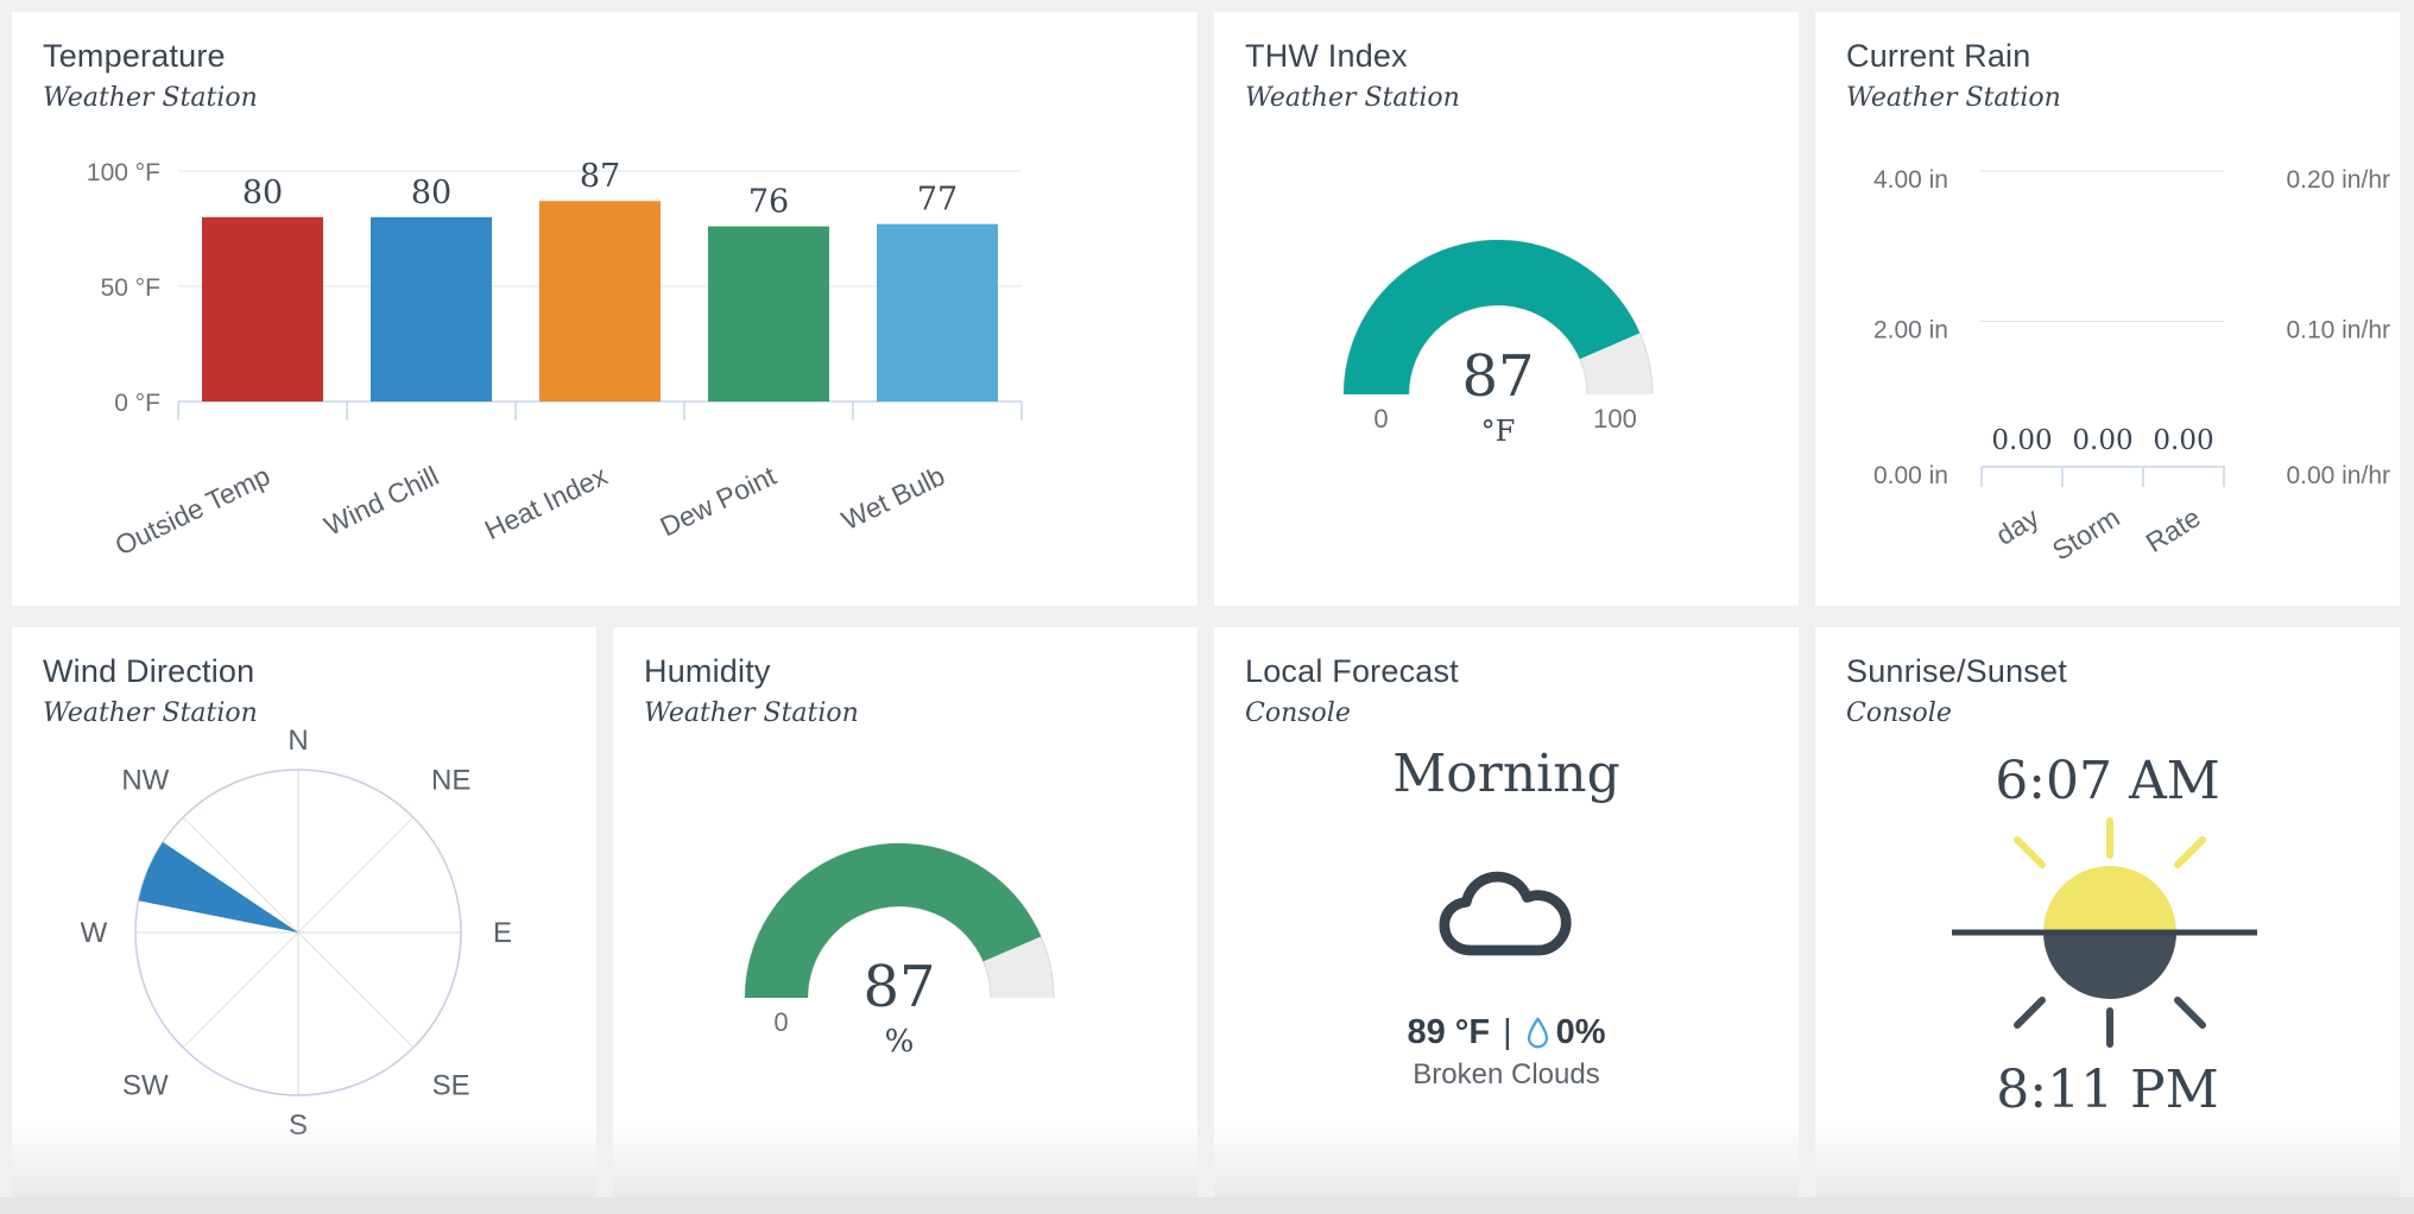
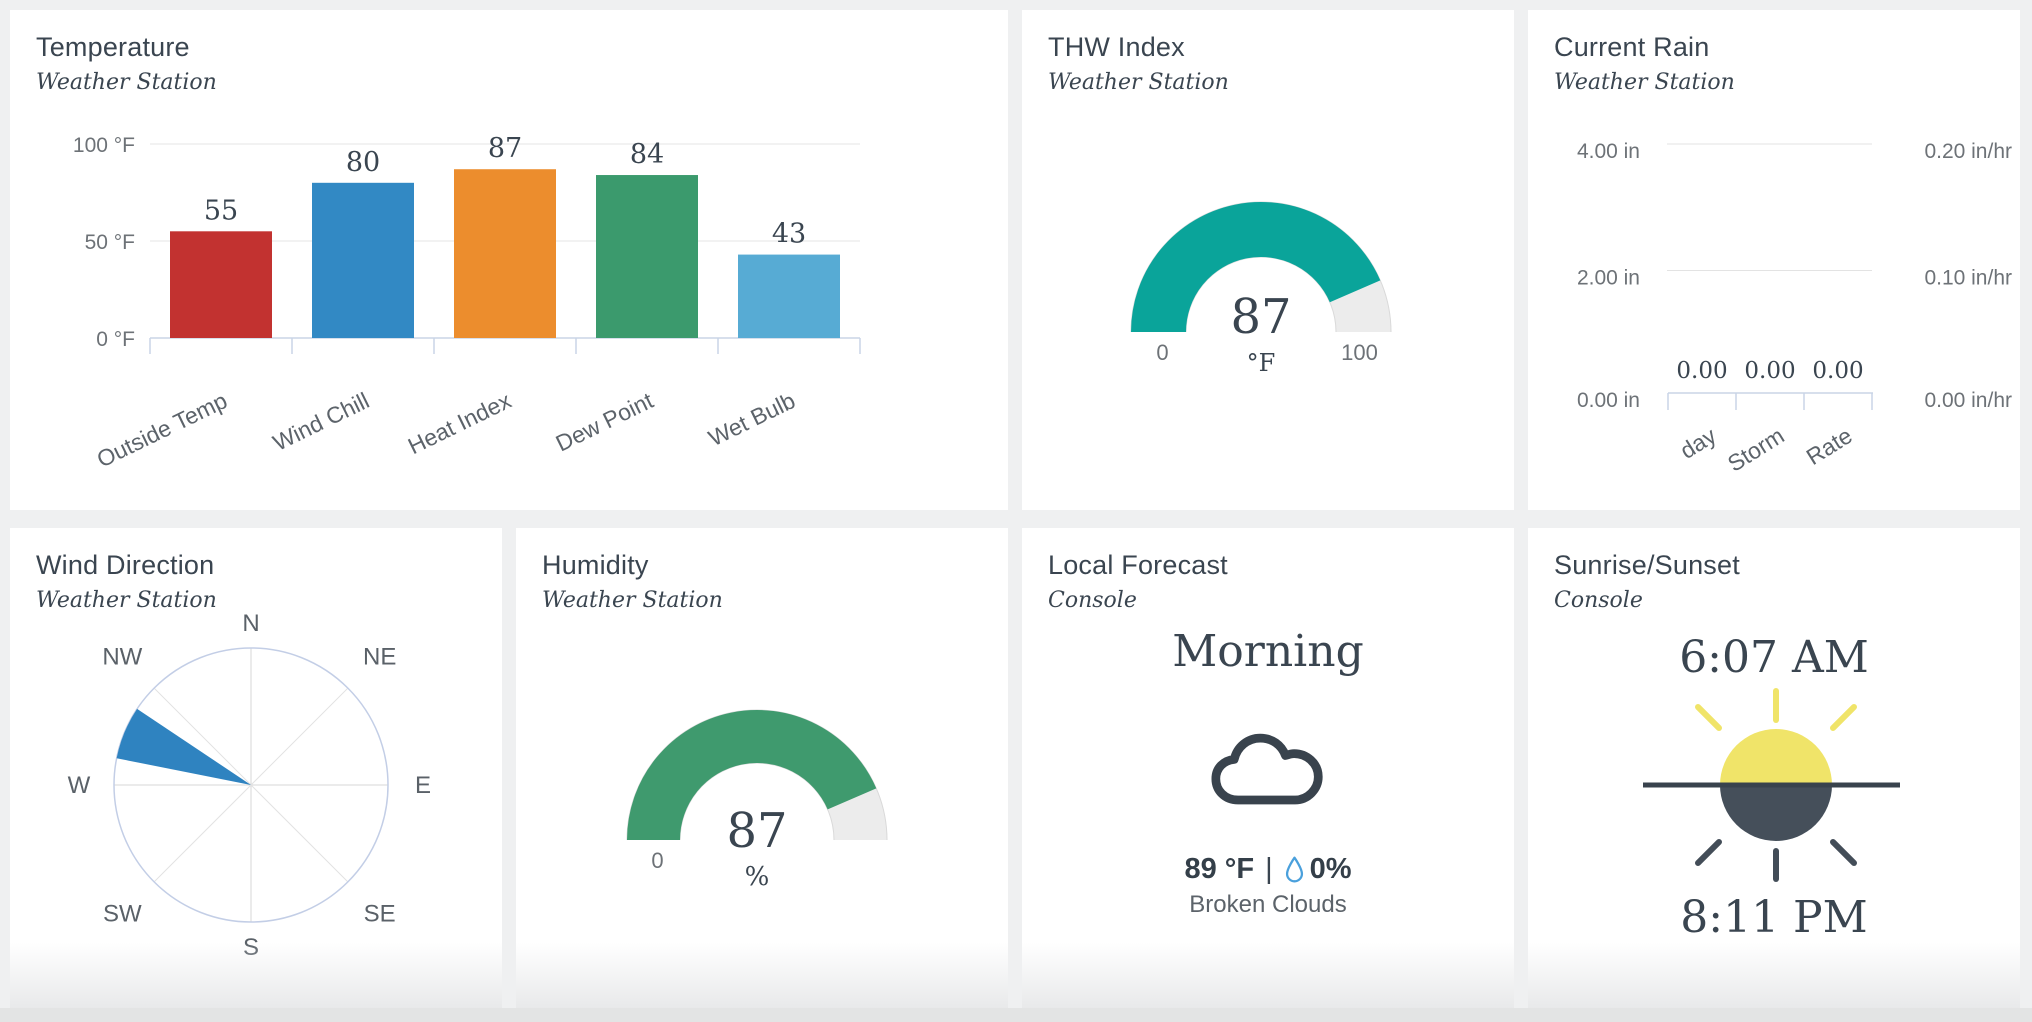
Temperature/Outside Temp: 80 -> 55
Temperature/Dew Point: 76 -> 84
Temperature/Wet Bulb: 77 -> 43
